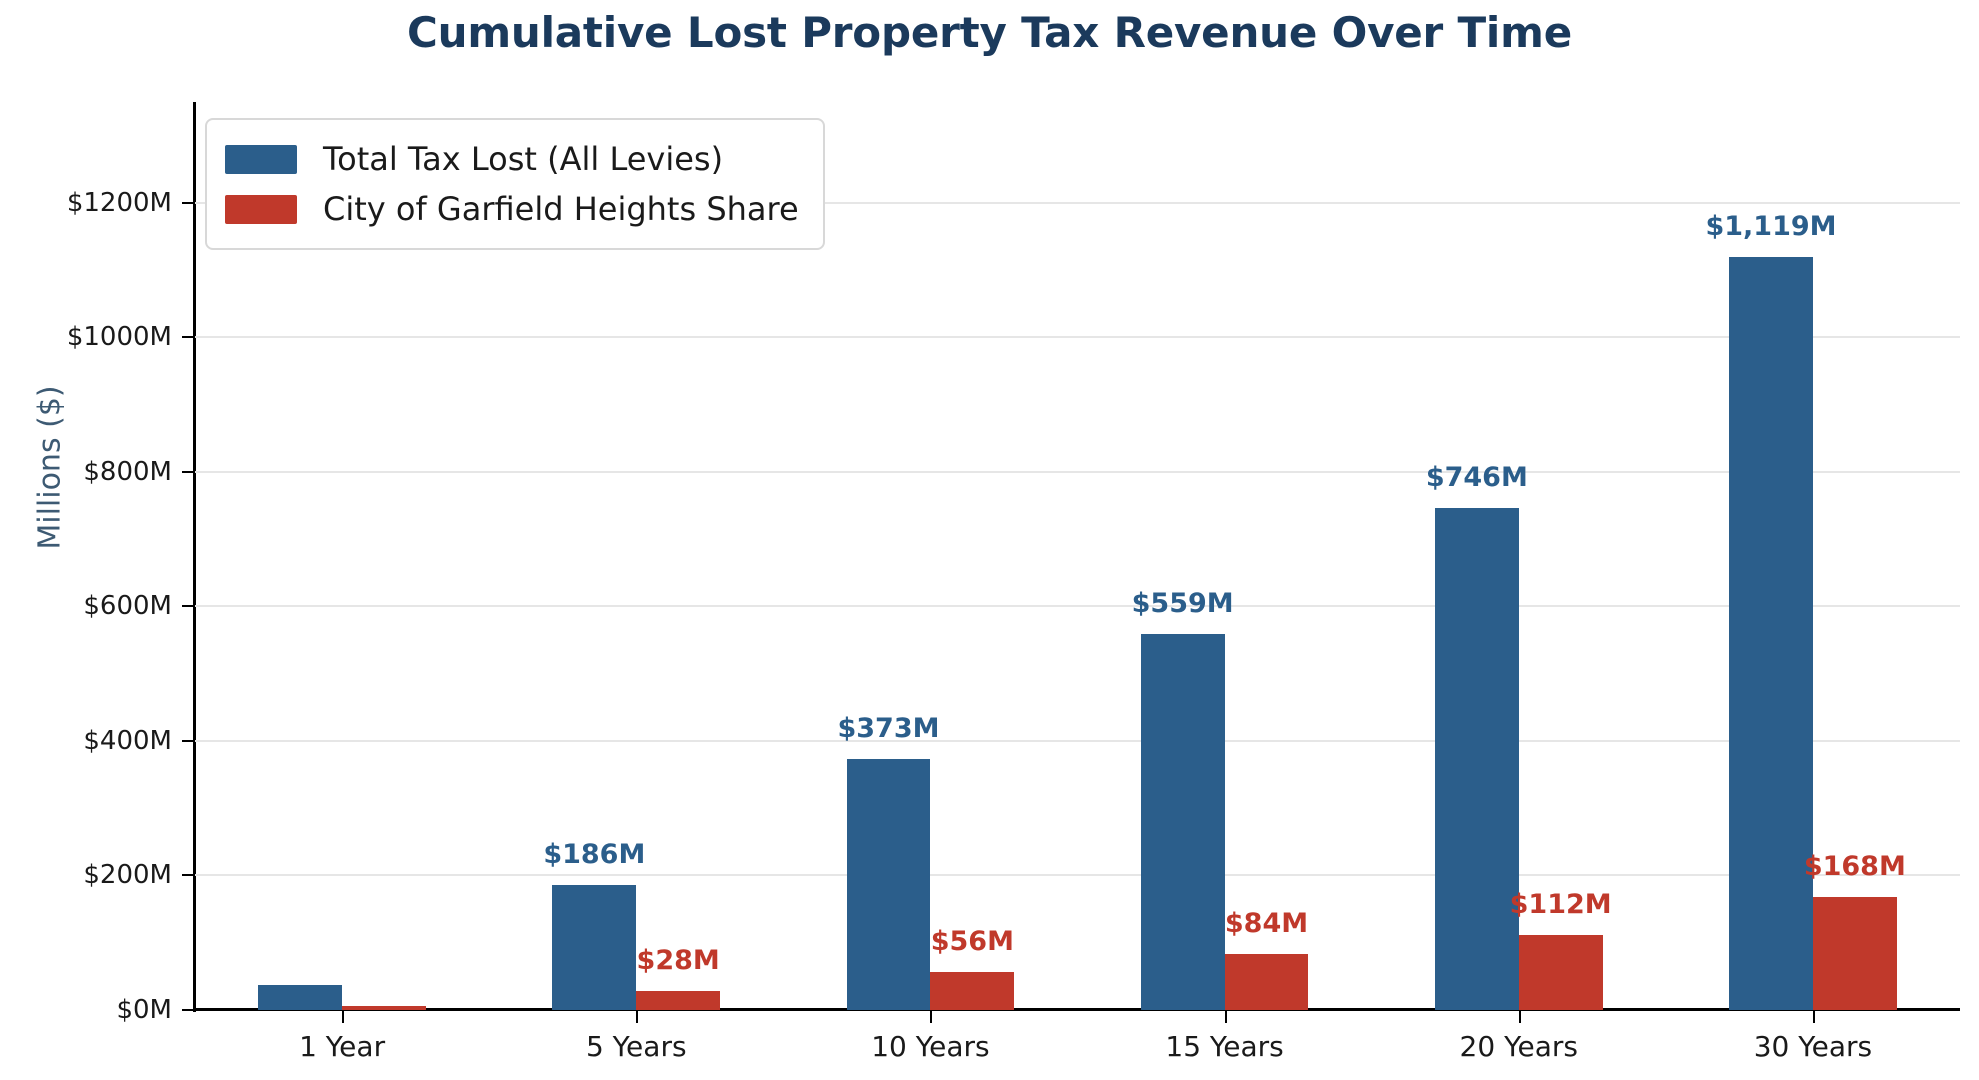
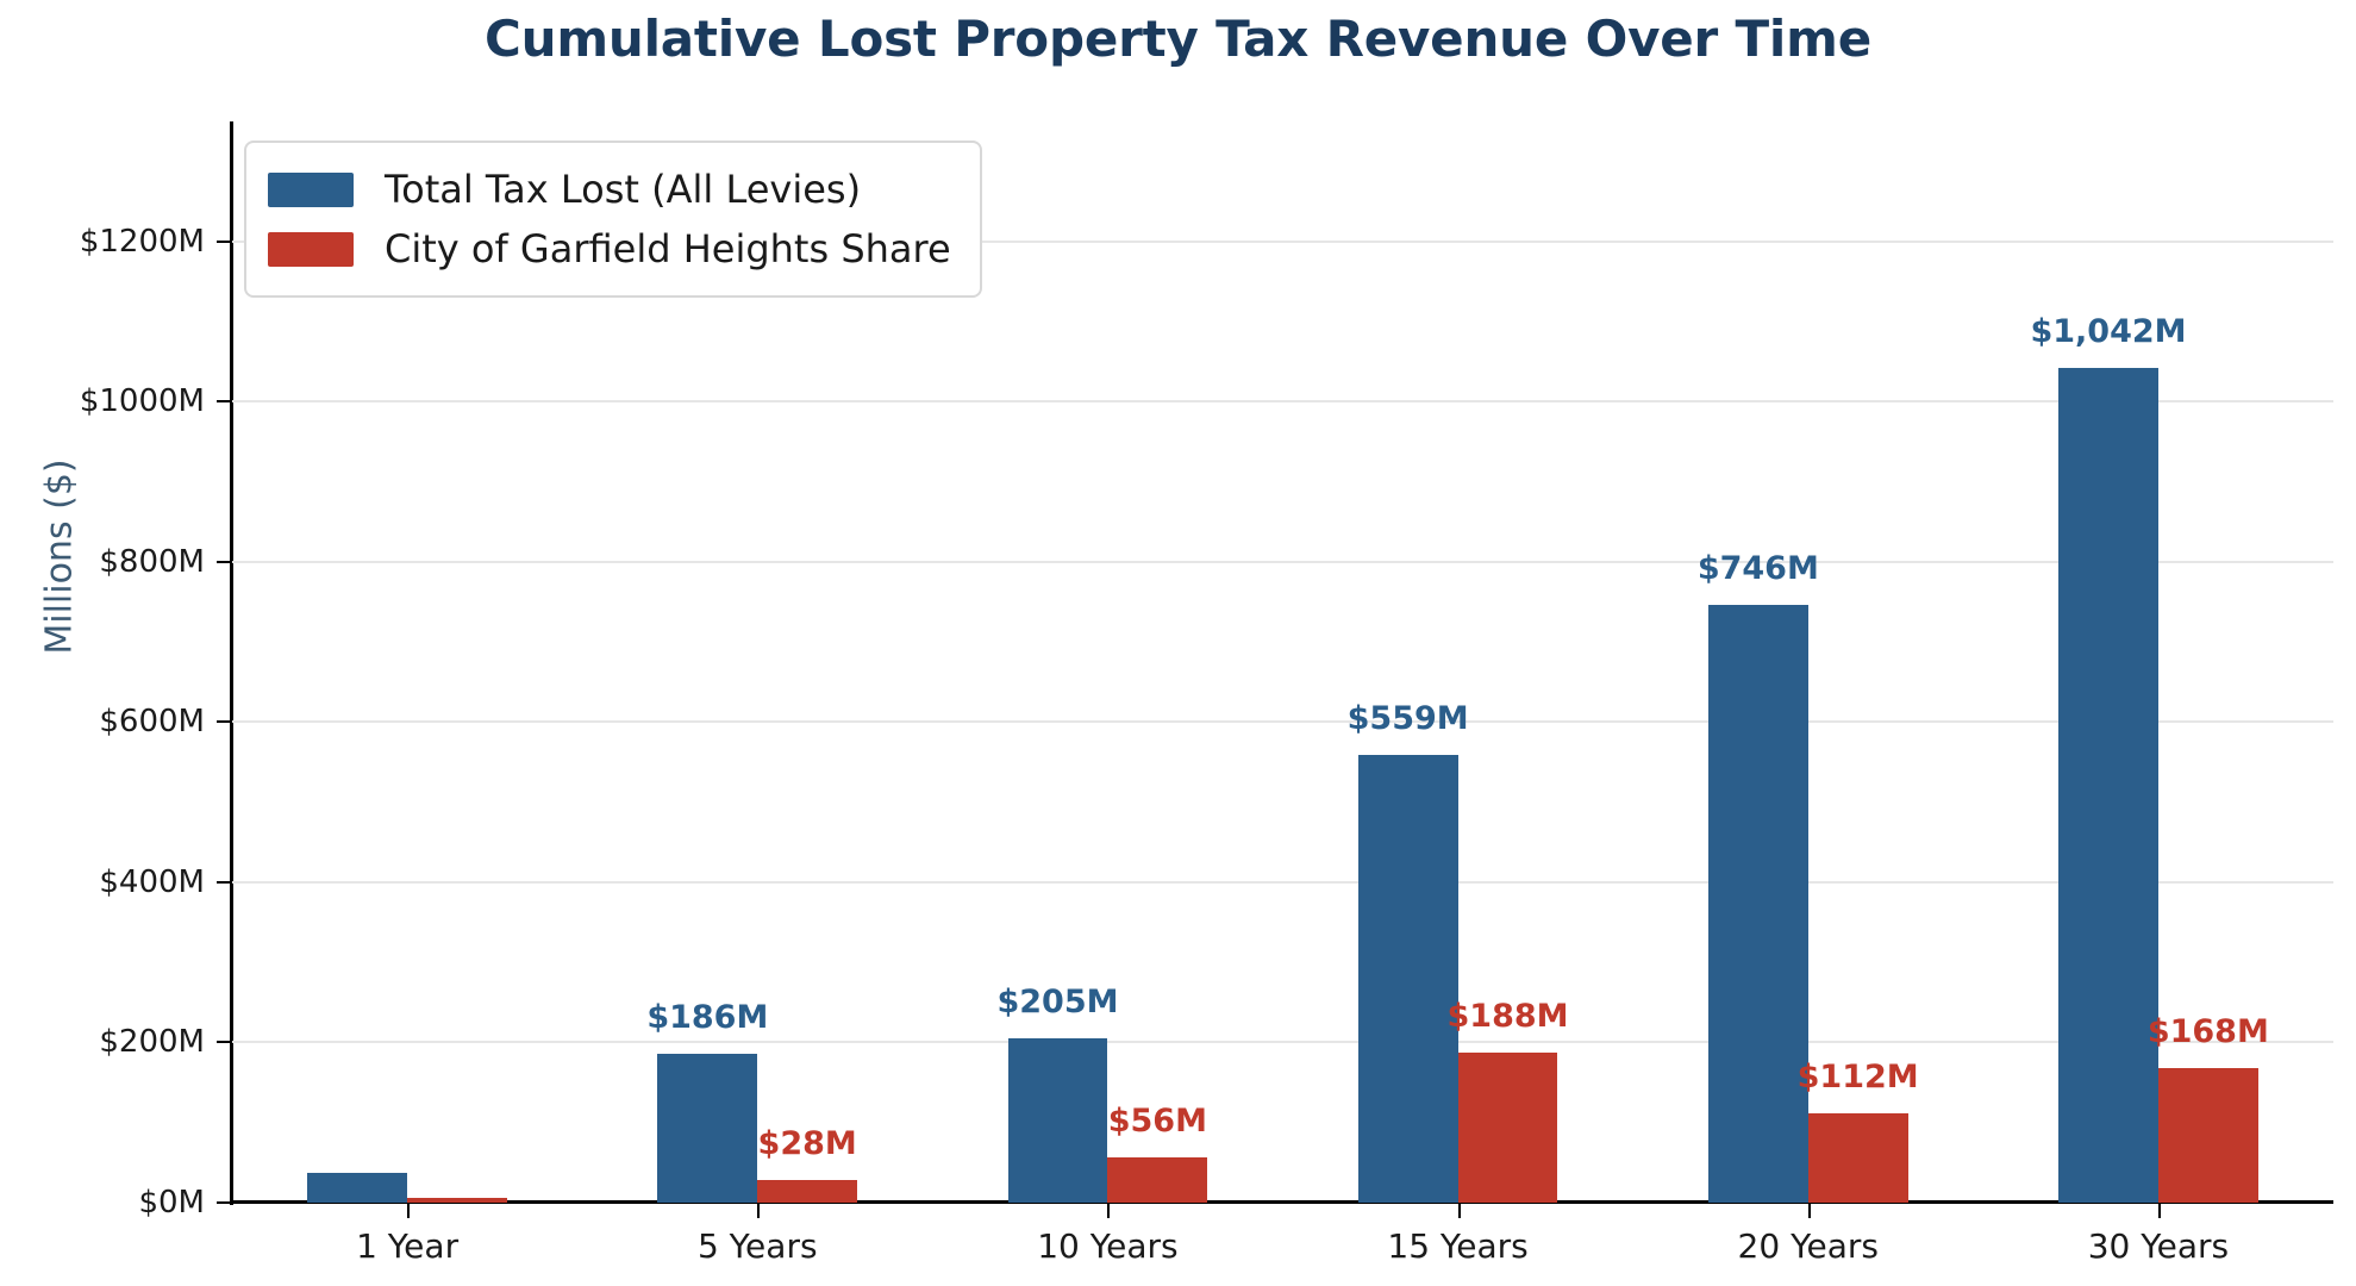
Total Tax Lost (All Levies)/10 Years: $373M -> $205M
City of Garfield Heights Share/15 Years: $84M -> $188M
Total Tax Lost (All Levies)/30 Years: $1,119M -> $1,042M
